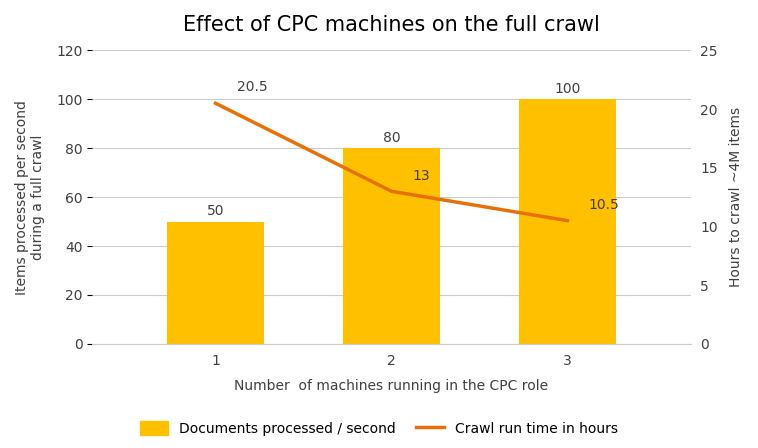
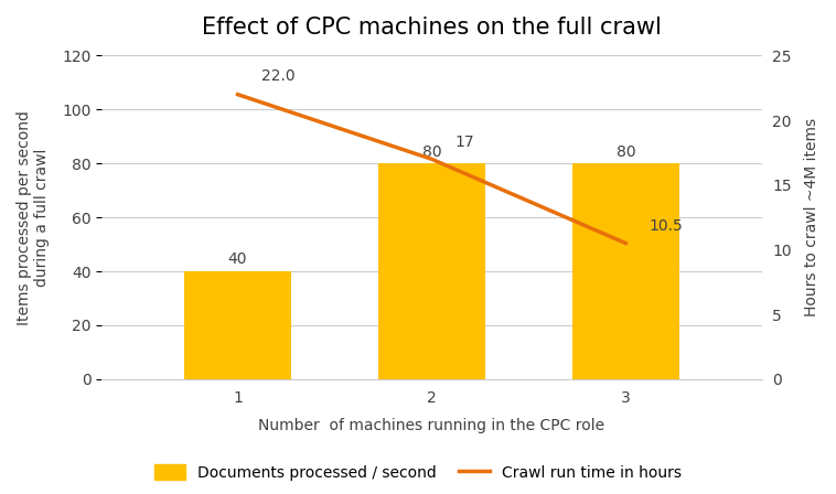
Documents processed / second/1: 50 -> 40
Crawl run time in hours/1: 20.5 -> 22.0
Crawl run time in hours/2: 13 -> 17
Documents processed / second/3: 100 -> 80
